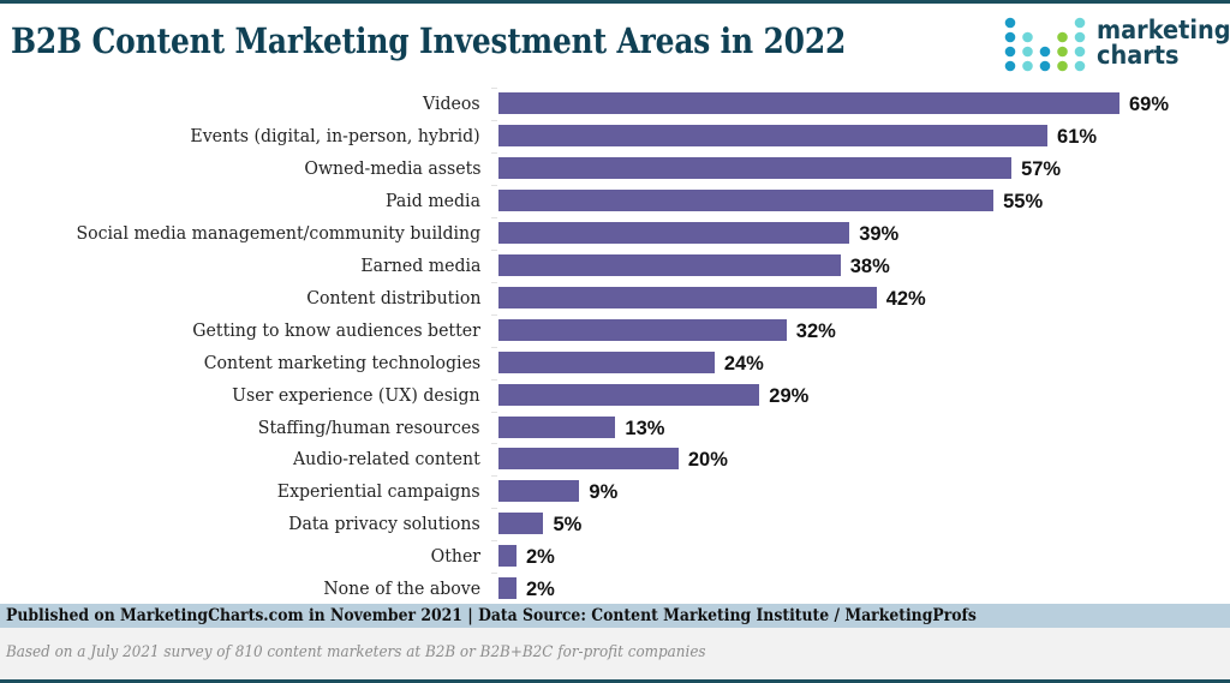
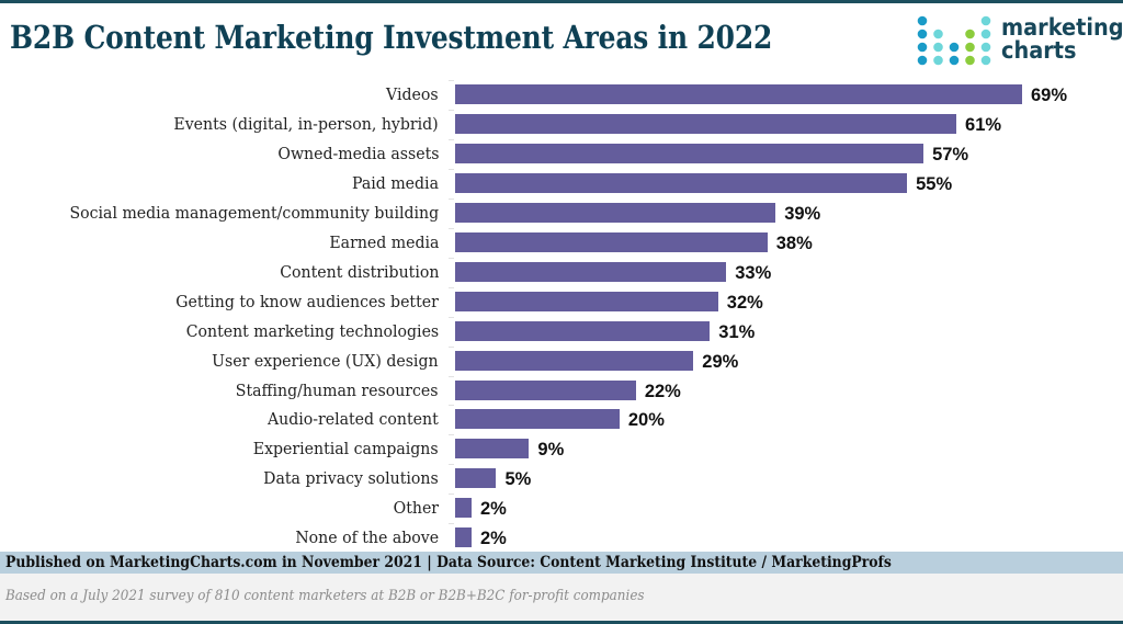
Content distribution: 42% -> 33%
Content marketing technologies: 24% -> 31%
Staffing/human resources: 13% -> 22%
